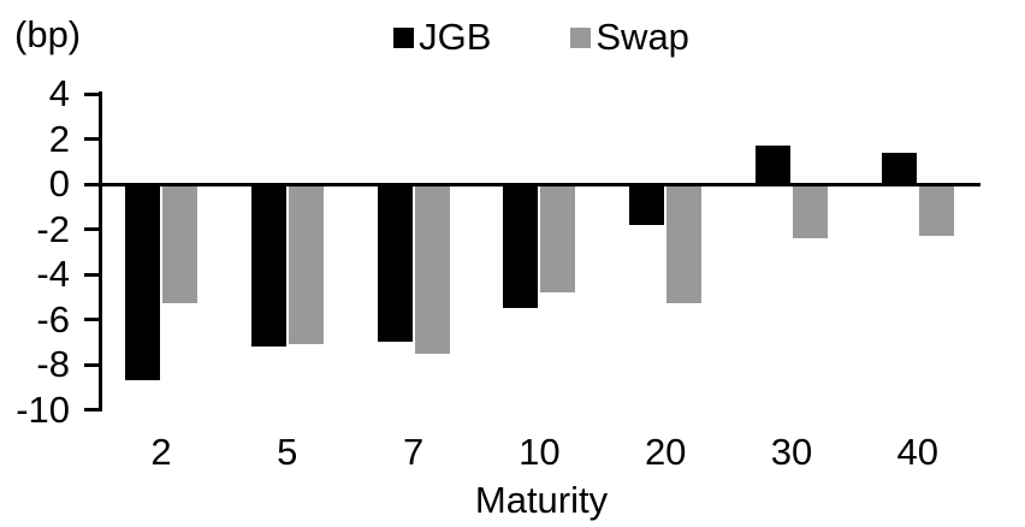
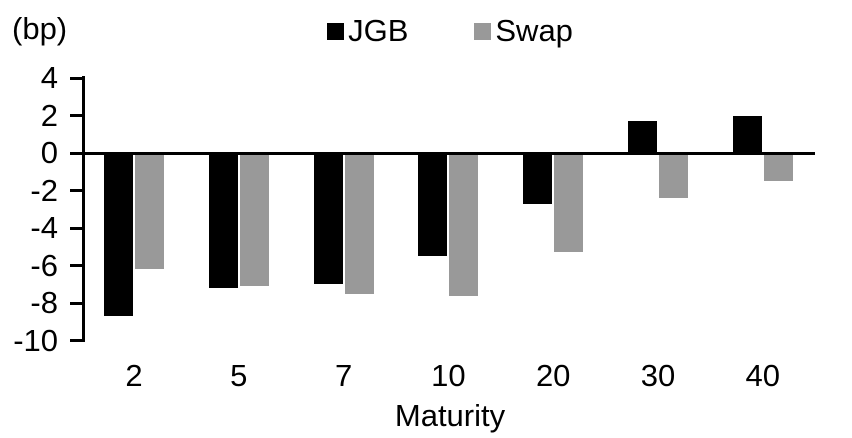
Swap/2: -5.3 -> -6.2
Swap/10: -4.8 -> -7.6
JGB/20: -1.8 -> -2.7
JGB/40: 1.4 -> 2.0
Swap/40: -2.3 -> -1.5
